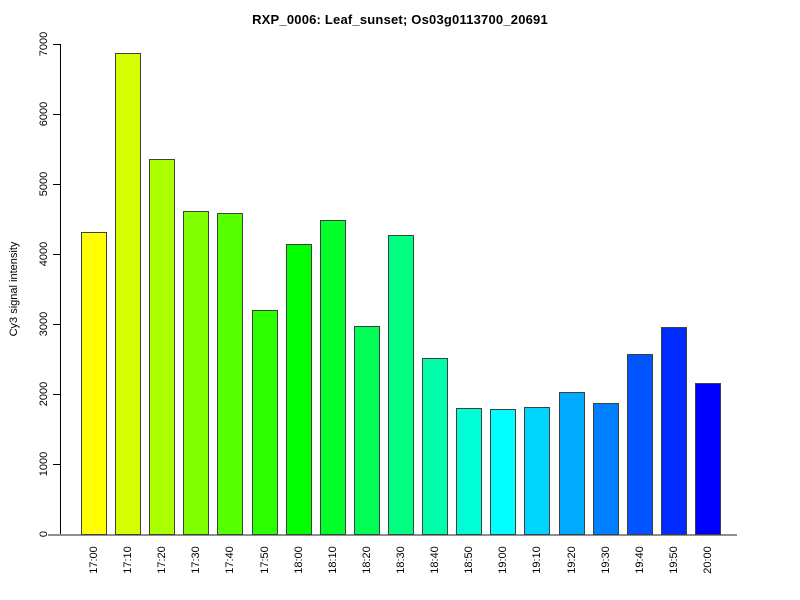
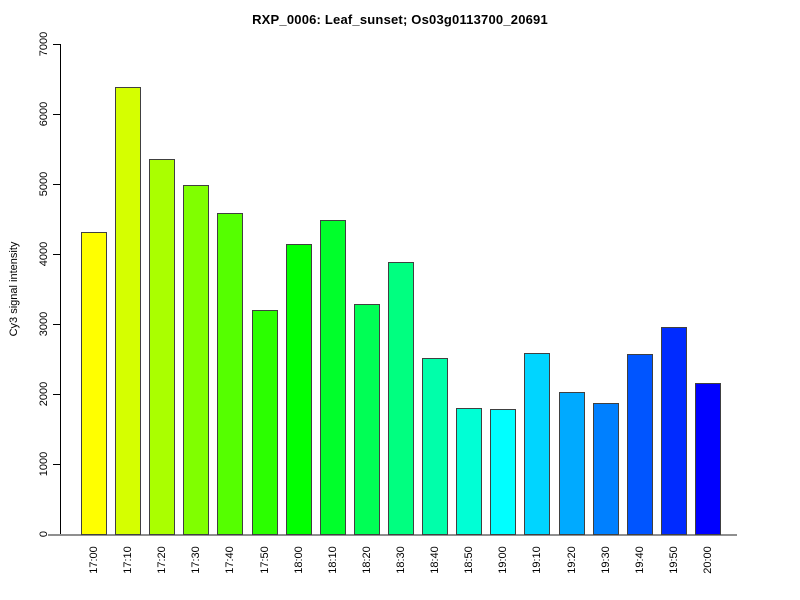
17:10: 6900 -> 6400
17:30: 4600 -> 5000
18:20: 3000 -> 3300
18:30: 4300 -> 3900
19:10: 1800 -> 2600
